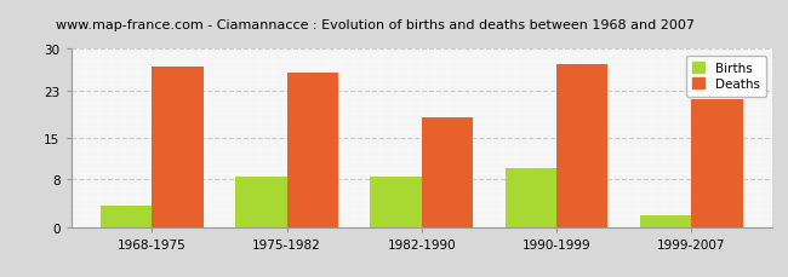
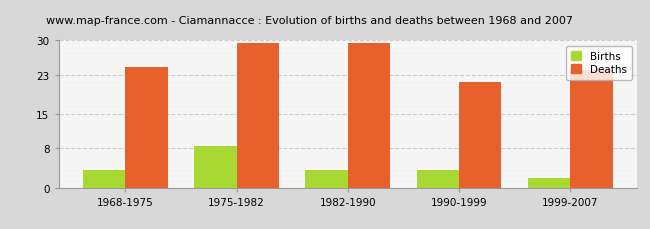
Deaths/1968-1975: 27.0 -> 24.5
Deaths/1975-1982: 26.0 -> 29.5
Births/1982-1990: 8.5 -> 3.5
Deaths/1982-1990: 18.5 -> 29.5
Births/1990-1999: 10.0 -> 3.5
Deaths/1990-1999: 27.5 -> 21.5
Deaths/1999-2007: 21.5 -> 24.0
